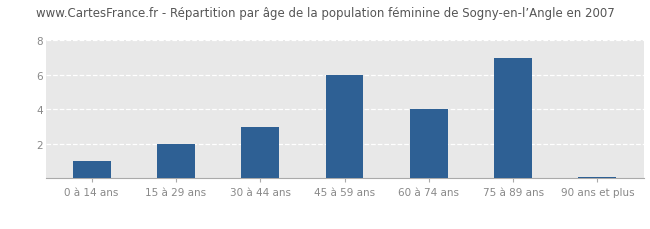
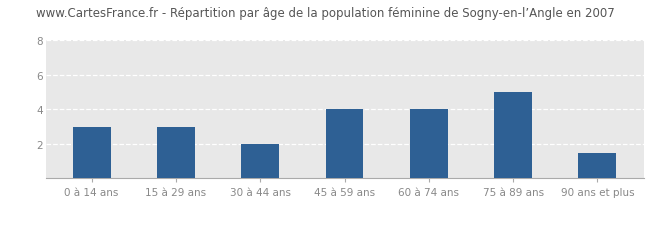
0 à 14 ans: 1.0 -> 3.0
15 à 29 ans: 2.0 -> 3.0
30 à 44 ans: 3.0 -> 2.0
45 à 59 ans: 6.0 -> 4.0
75 à 89 ans: 7.0 -> 5.0
90 ans et plus: 0.1 -> 1.5
